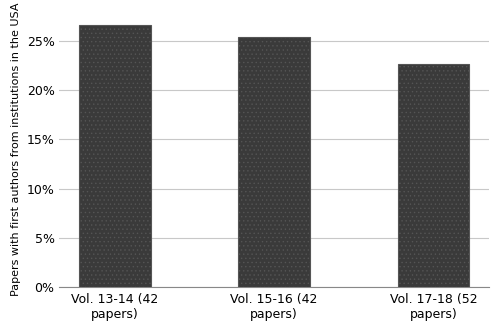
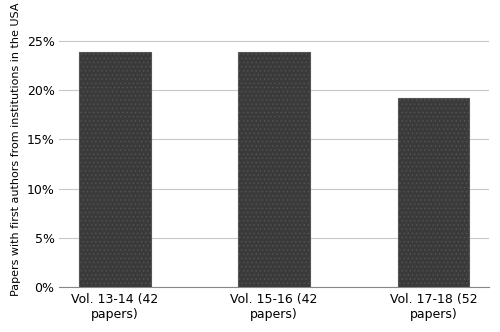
Vol. 13-14 (42 papers): 26.6% -> 23.8%
Vol. 15-16 (42 papers): 25.4% -> 23.8%
Vol. 17-18 (52 papers): 22.6% -> 19.2%
